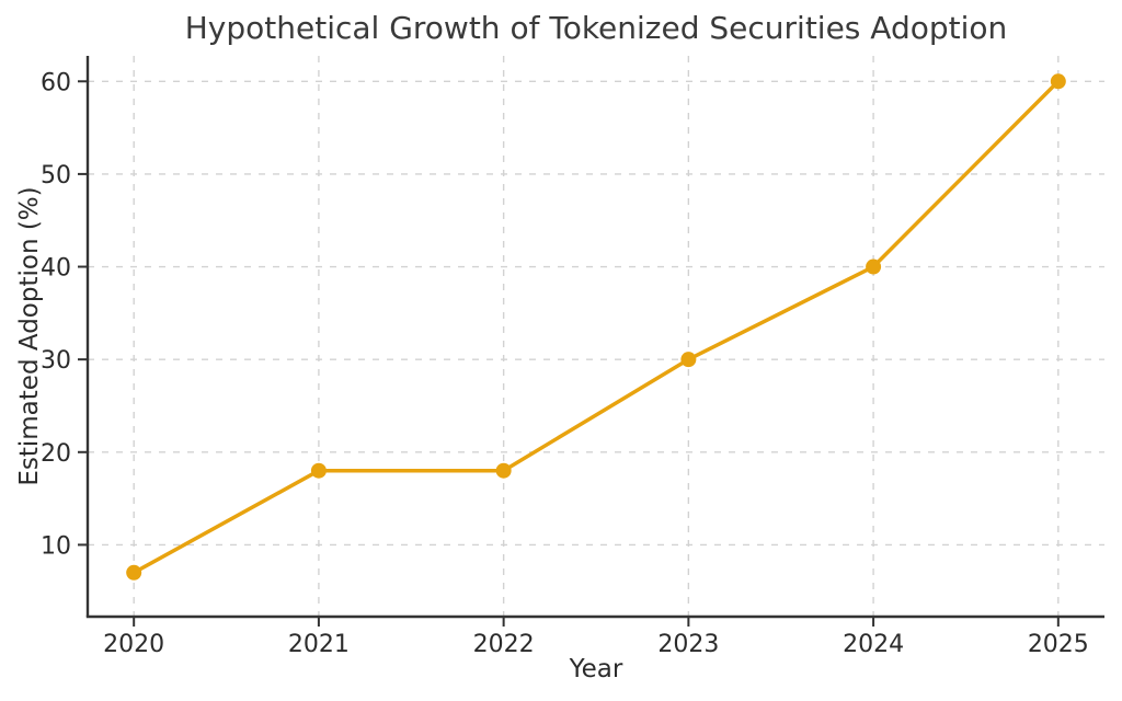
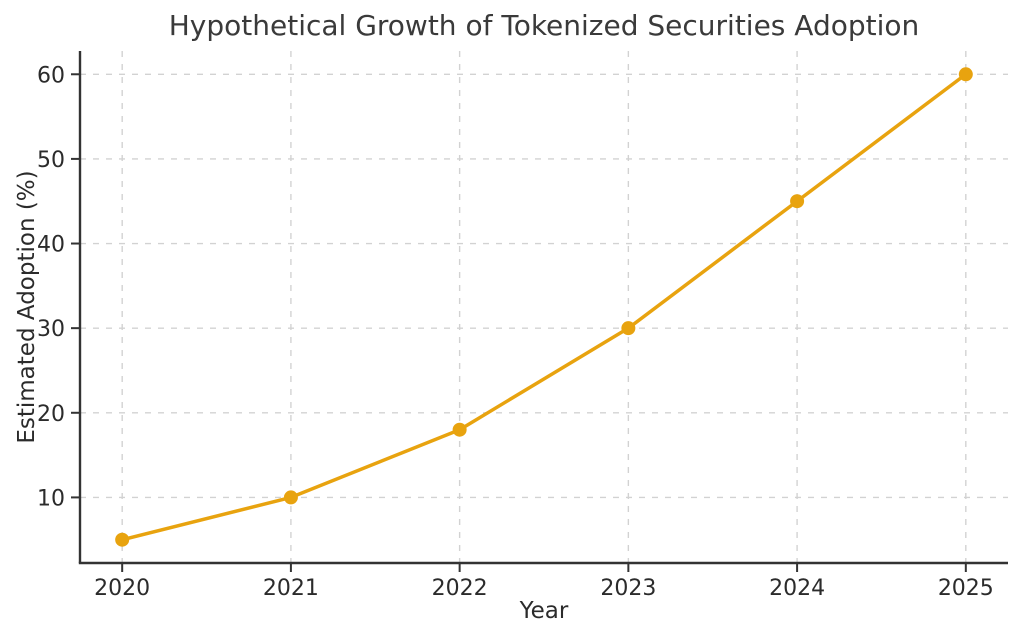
2020: 7 -> 5
2021: 18 -> 10
2024: 40 -> 45
